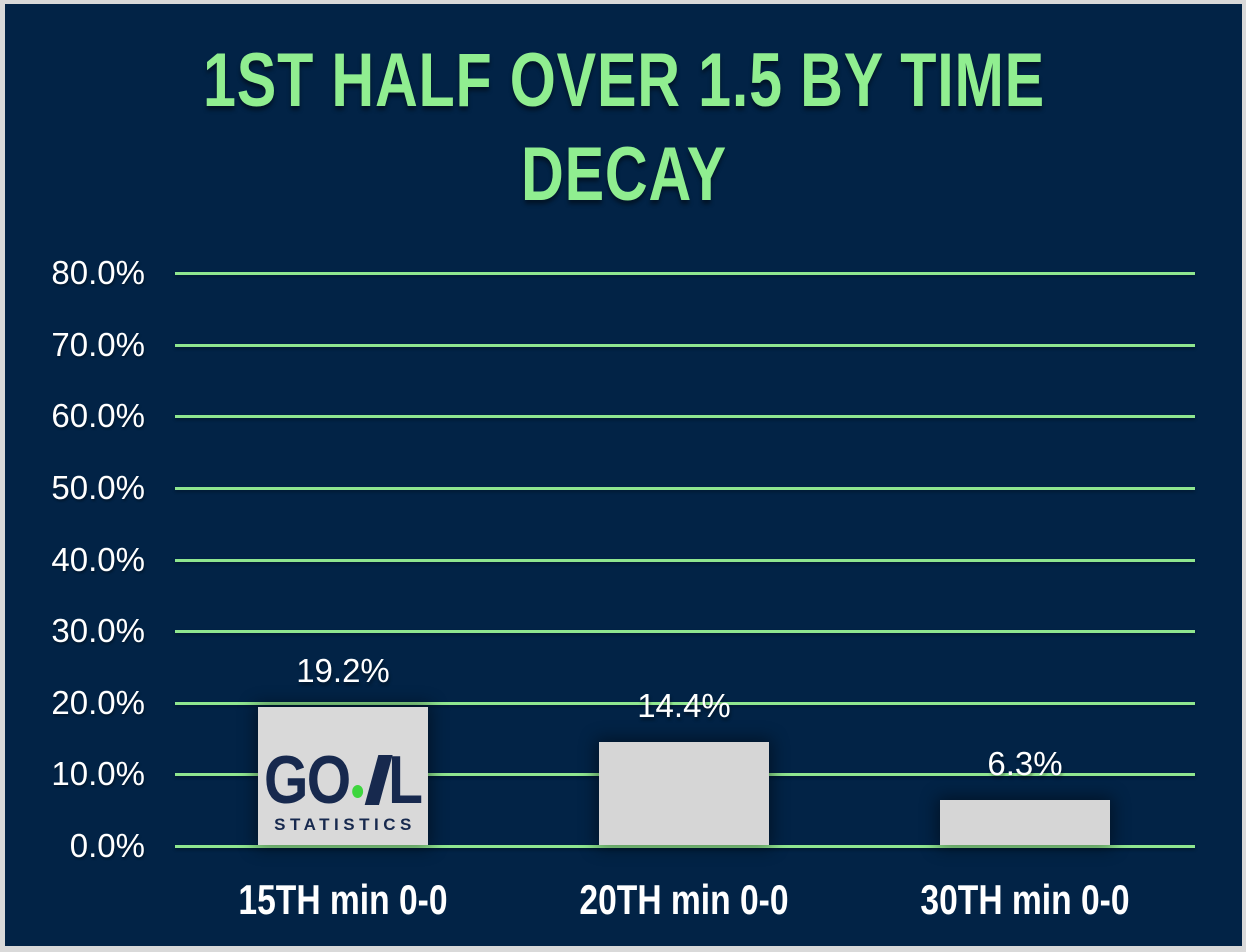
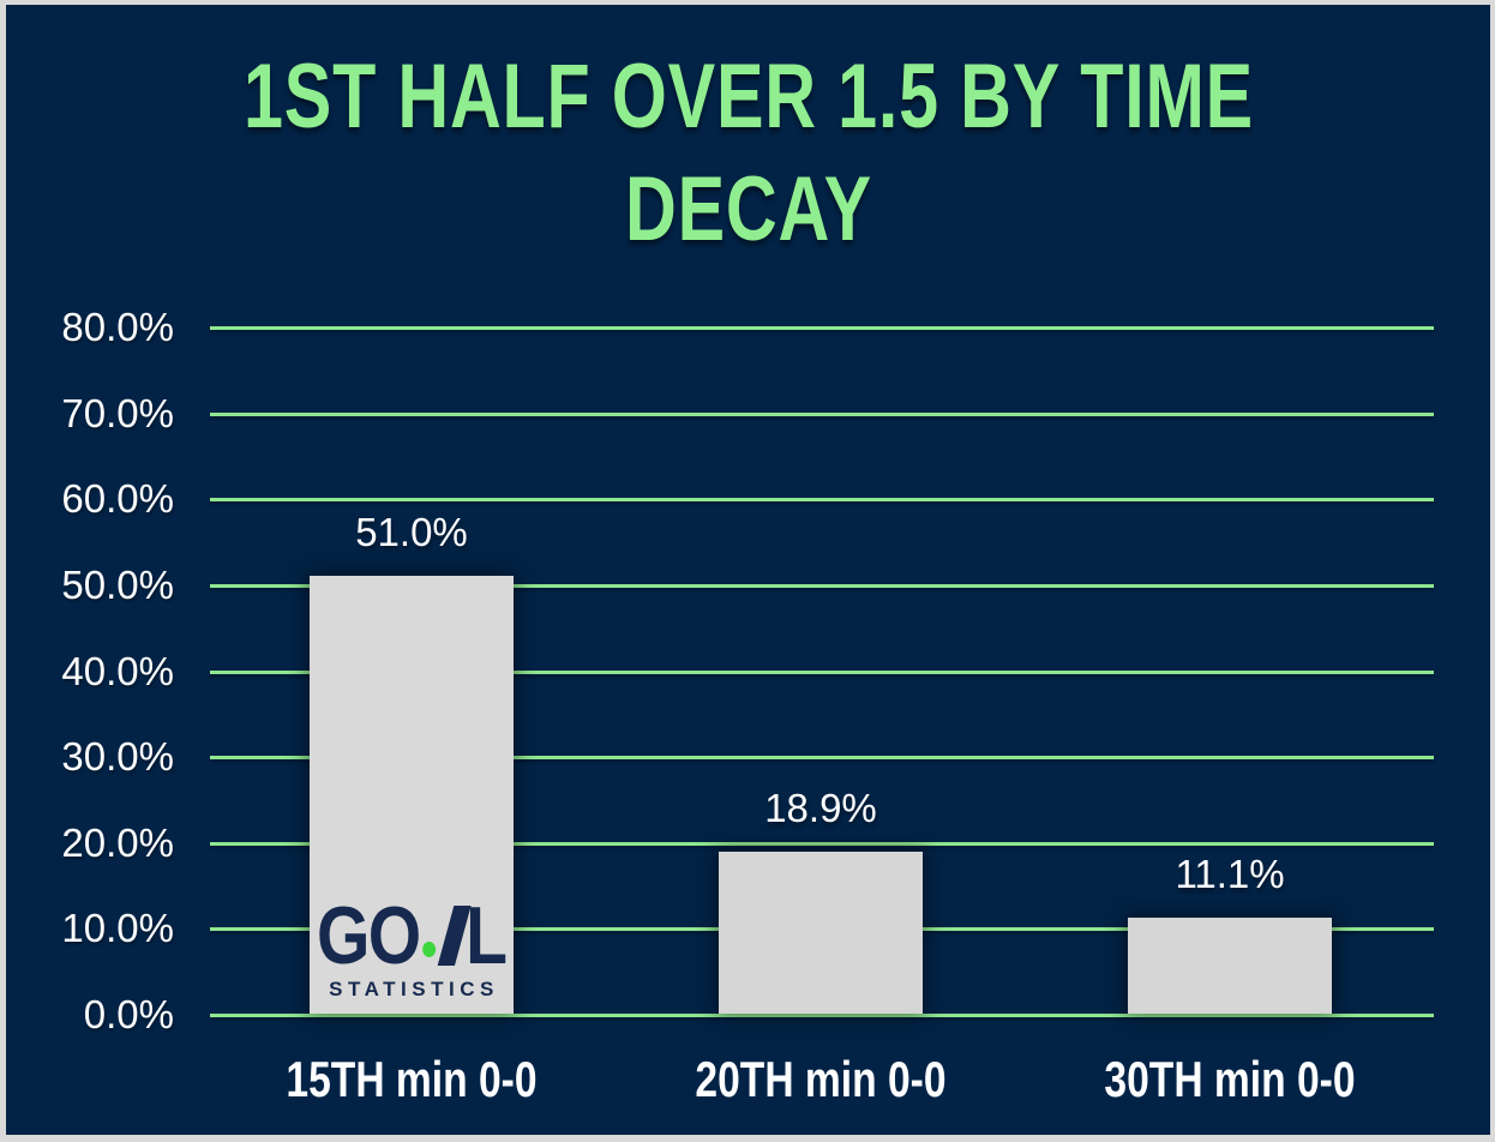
15TH min 0-0: 19.2% -> 51.0%
20TH min 0-0: 14.4% -> 18.9%
30TH min 0-0: 6.3% -> 11.1%
